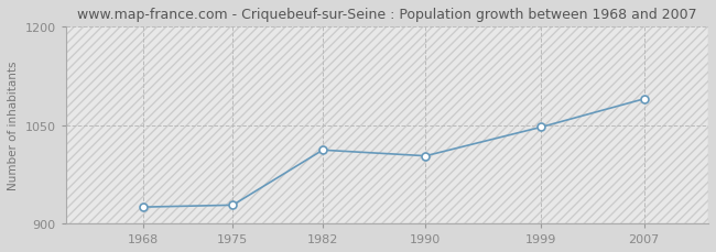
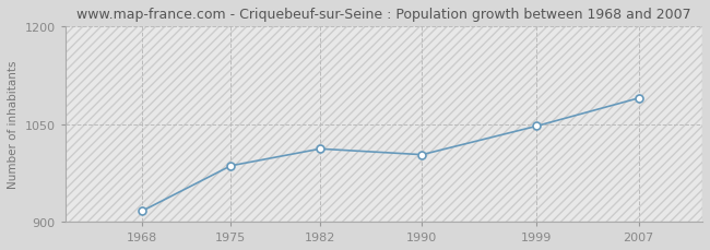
1968: 925 -> 916
1975: 928 -> 986
